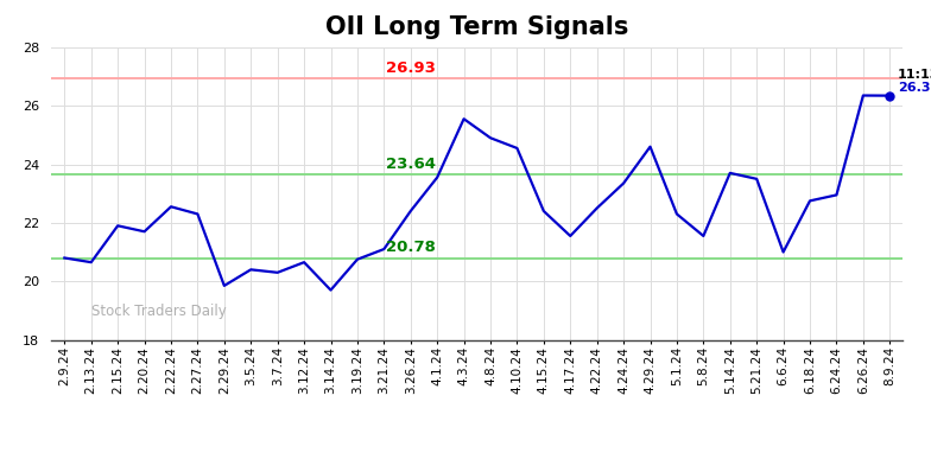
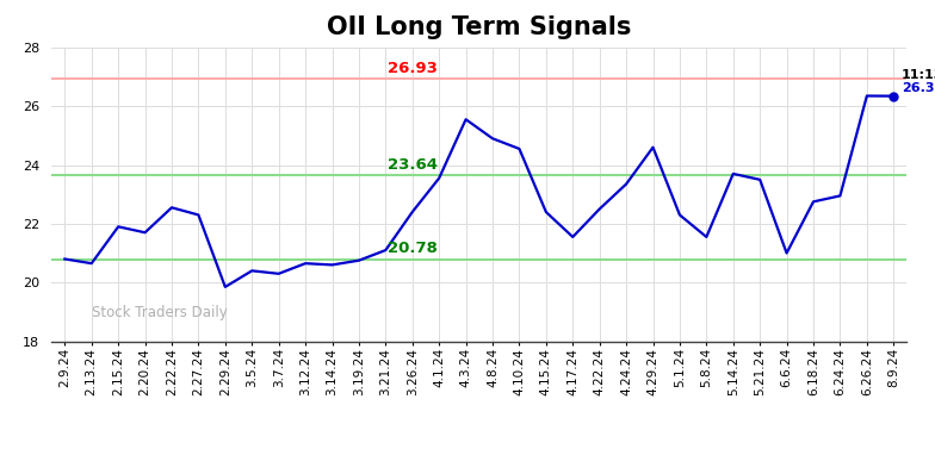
3.14.24: 19.70 -> 20.60
